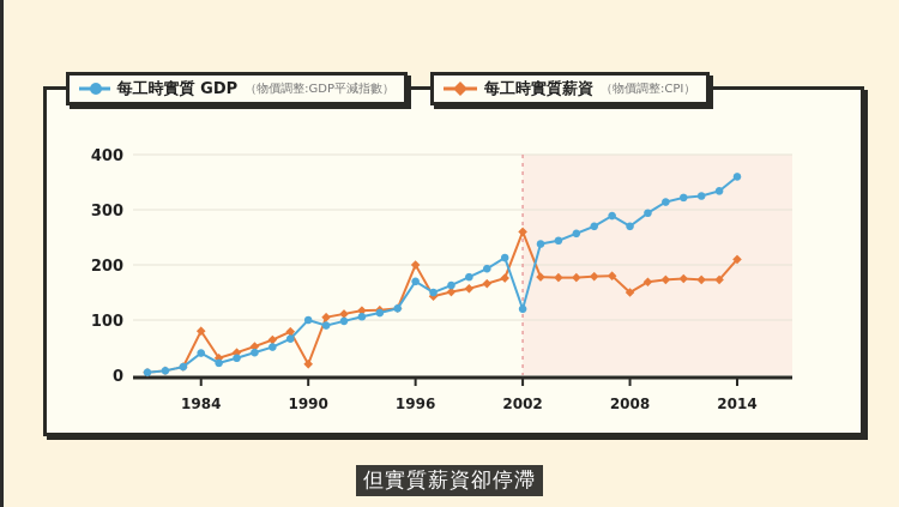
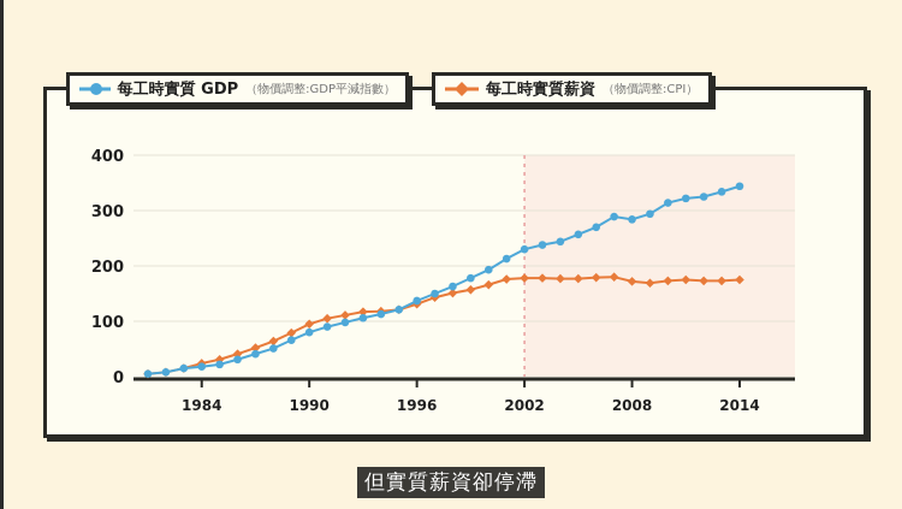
每工時實質 GDP（物價調整:GDP平減指數）/1984: 40 -> 20
每工時實質薪資（物價調整:CPI）/1984: 80 -> 20
每工時實質 GDP（物價調整:GDP平減指數）/1990: 100 -> 80
每工時實質薪資（物價調整:CPI）/1990: 20 -> 100
每工時實質 GDP（物價調整:GDP平減指數）/1996: 170 -> 140
每工時實質薪資（物價調整:CPI）/1996: 200 -> 130
每工時實質 GDP（物價調整:GDP平減指數）/2002: 120 -> 230
每工時實質薪資（物價調整:CPI）/2002: 260 -> 180
每工時實質 GDP（物價調整:GDP平減指數）/2008: 270 -> 280
每工時實質薪資（物價調整:CPI）/2008: 150 -> 170
每工時實質 GDP（物價調整:GDP平減指數）/2014: 360 -> 340
每工時實質薪資（物價調整:CPI）/2014: 210 -> 180
